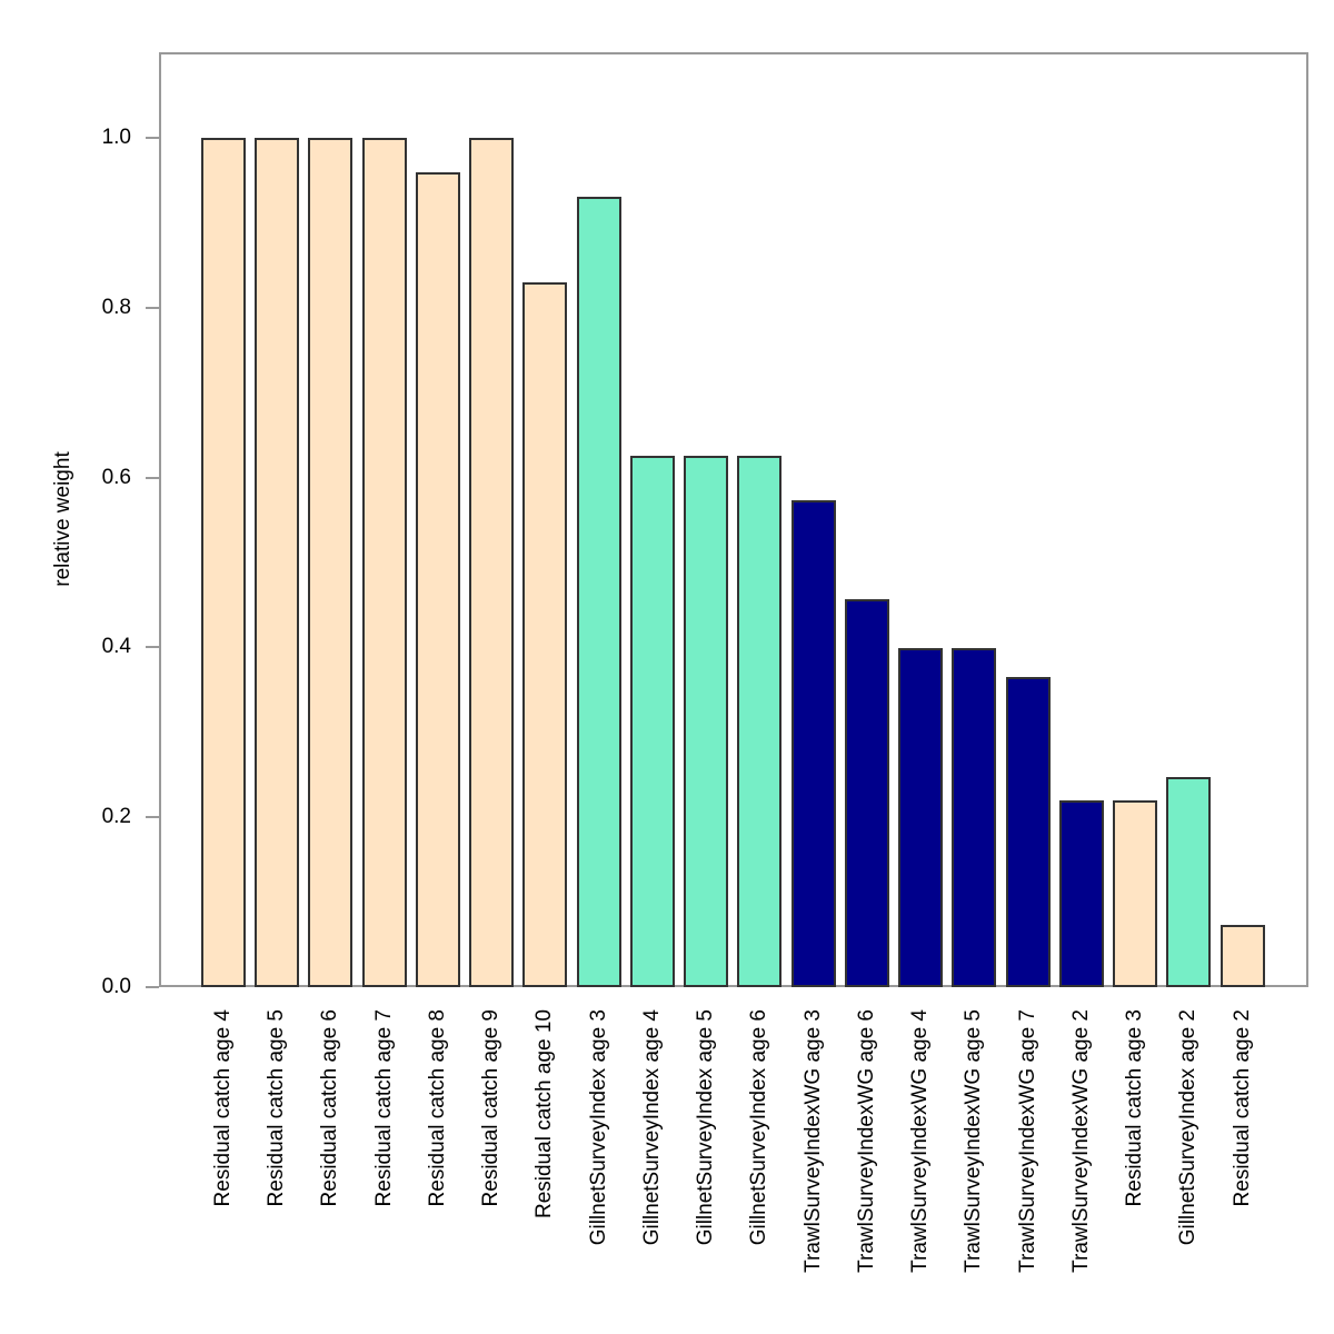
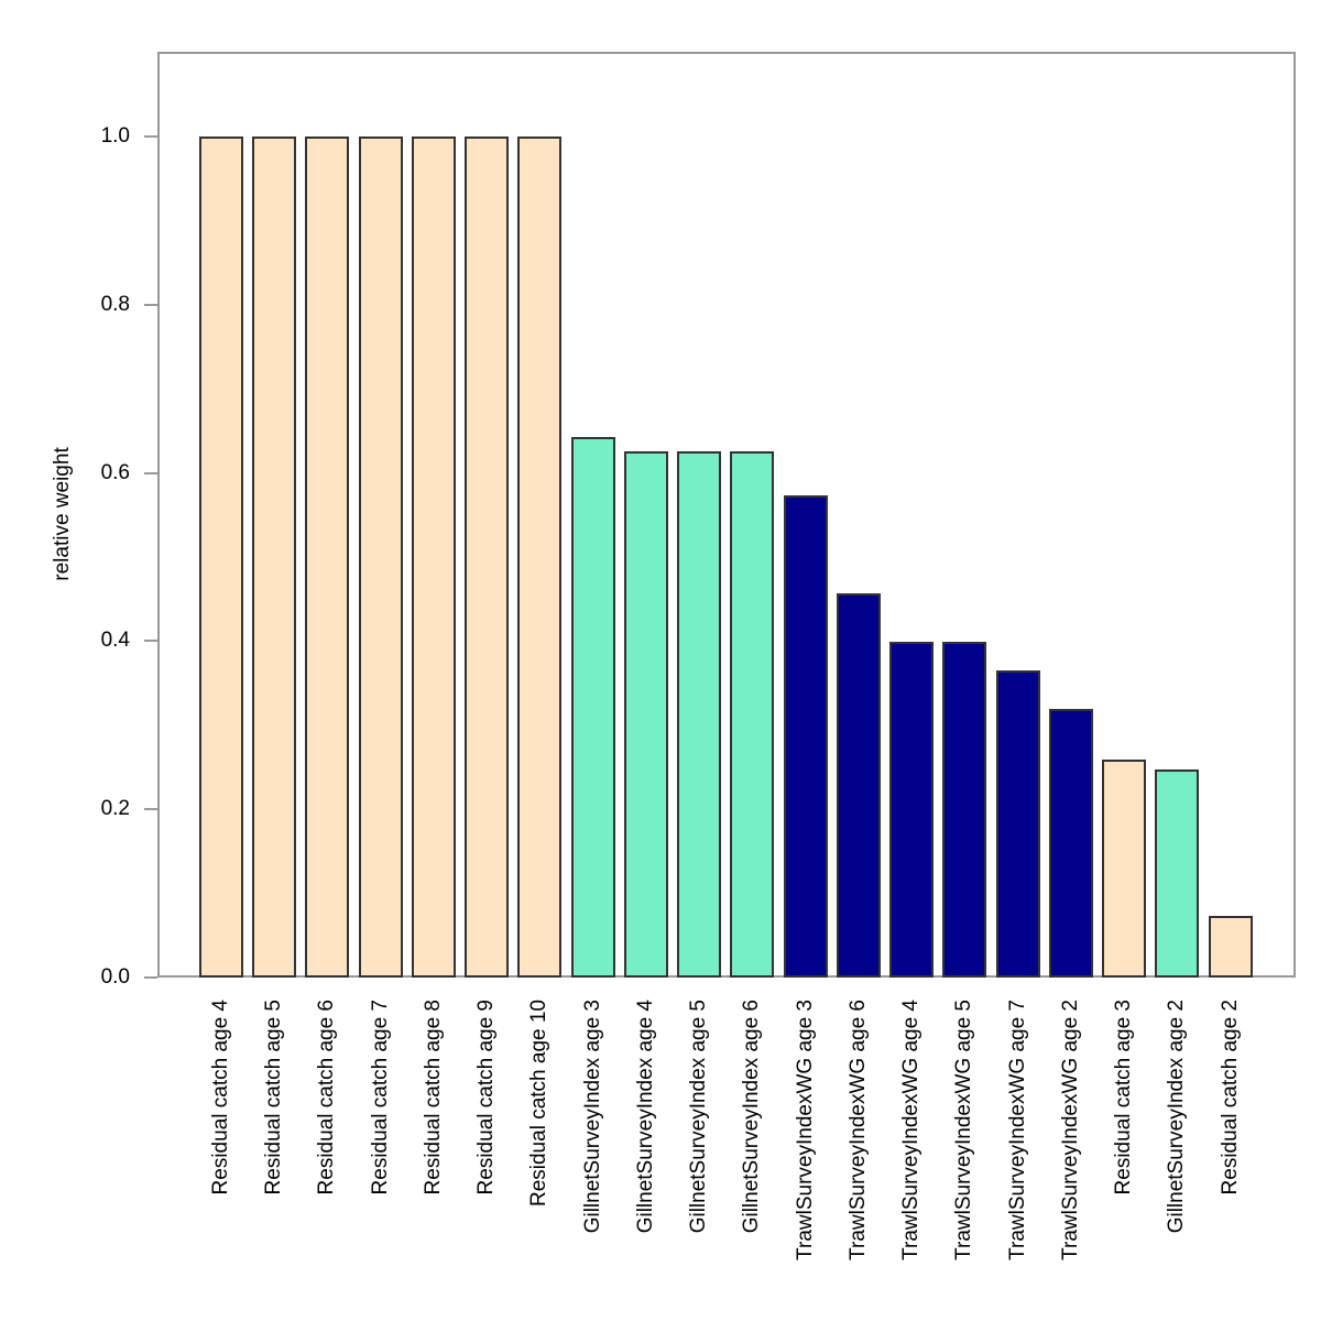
Residual catch age 8: 0.96 -> 1.00
Residual catch age 10: 0.83 -> 1.00
GillnetSurveyIndex age 3: 0.93 -> 0.64
TrawlSurveyIndexWG age 2: 0.22 -> 0.32
Residual catch age 3: 0.22 -> 0.26
